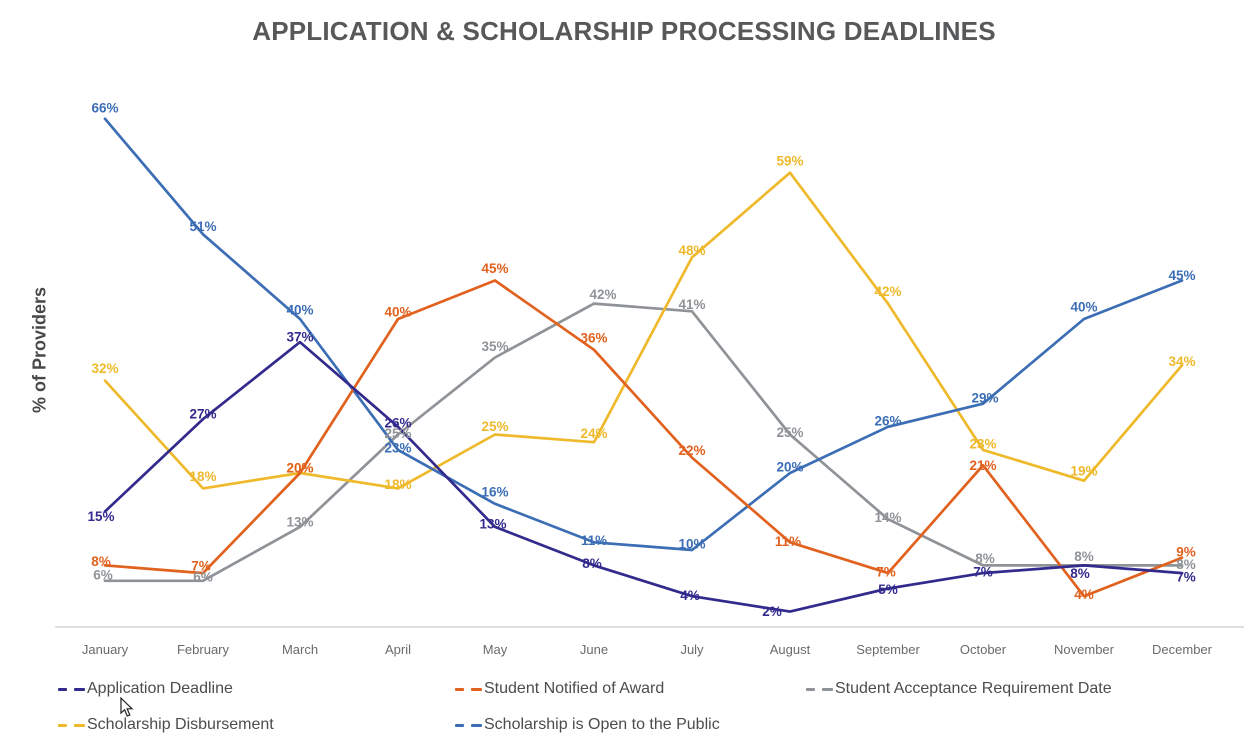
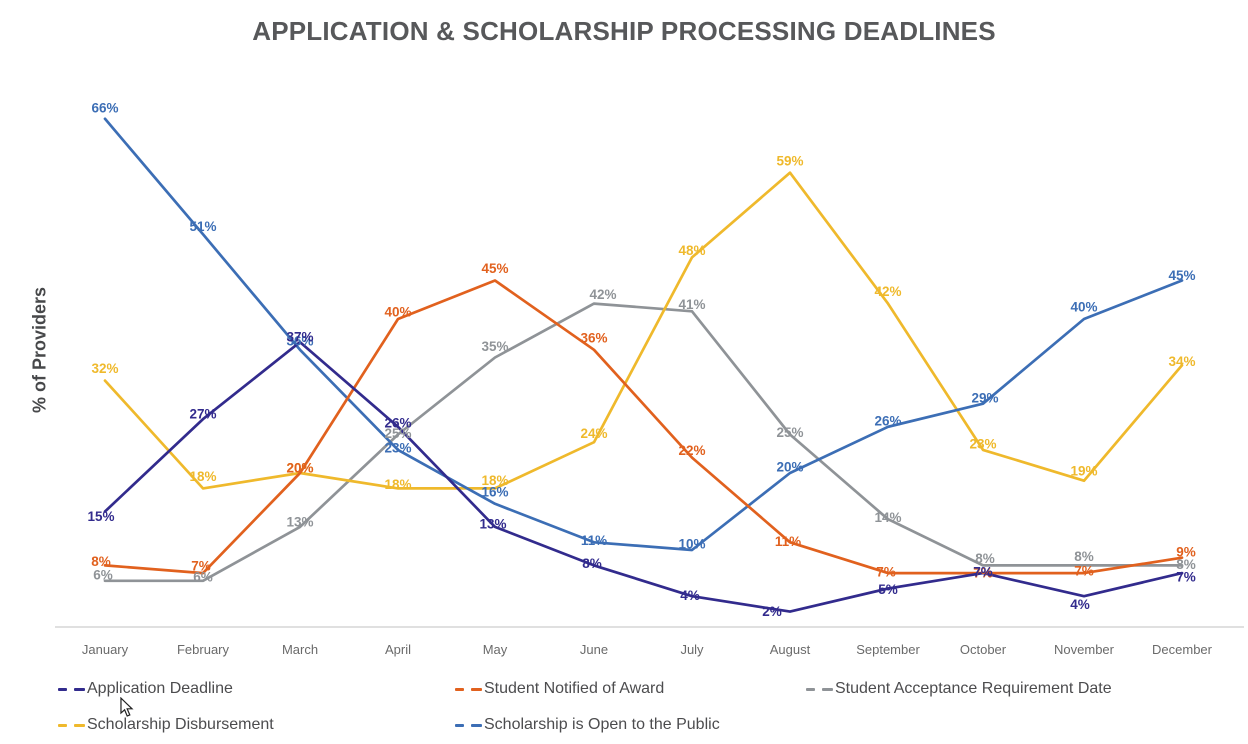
Scholarship is Open to the Public/March: 40% -> 36%
Scholarship Disbursement/May: 25% -> 18%
Student Notified of Award/October: 21% -> 7%
Application Deadline/November: 8% -> 4%
Student Notified of Award/November: 4% -> 7%
